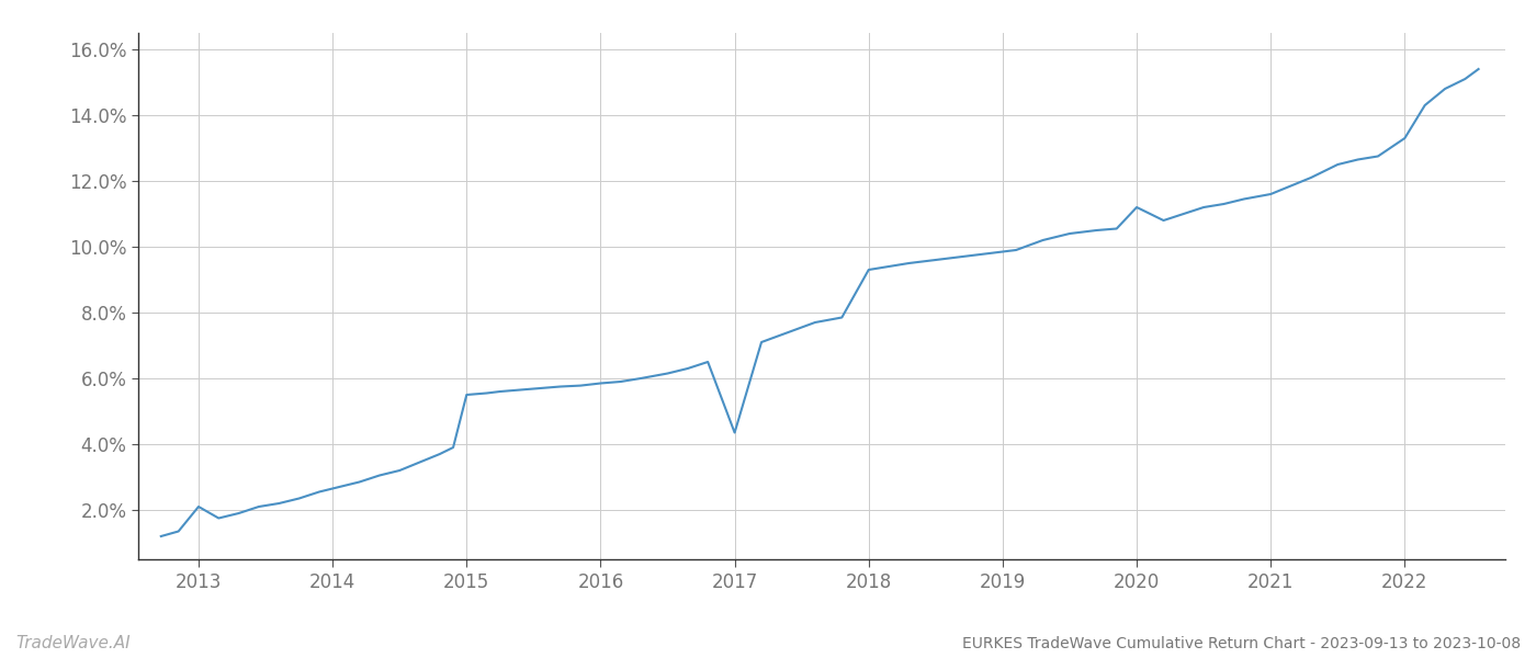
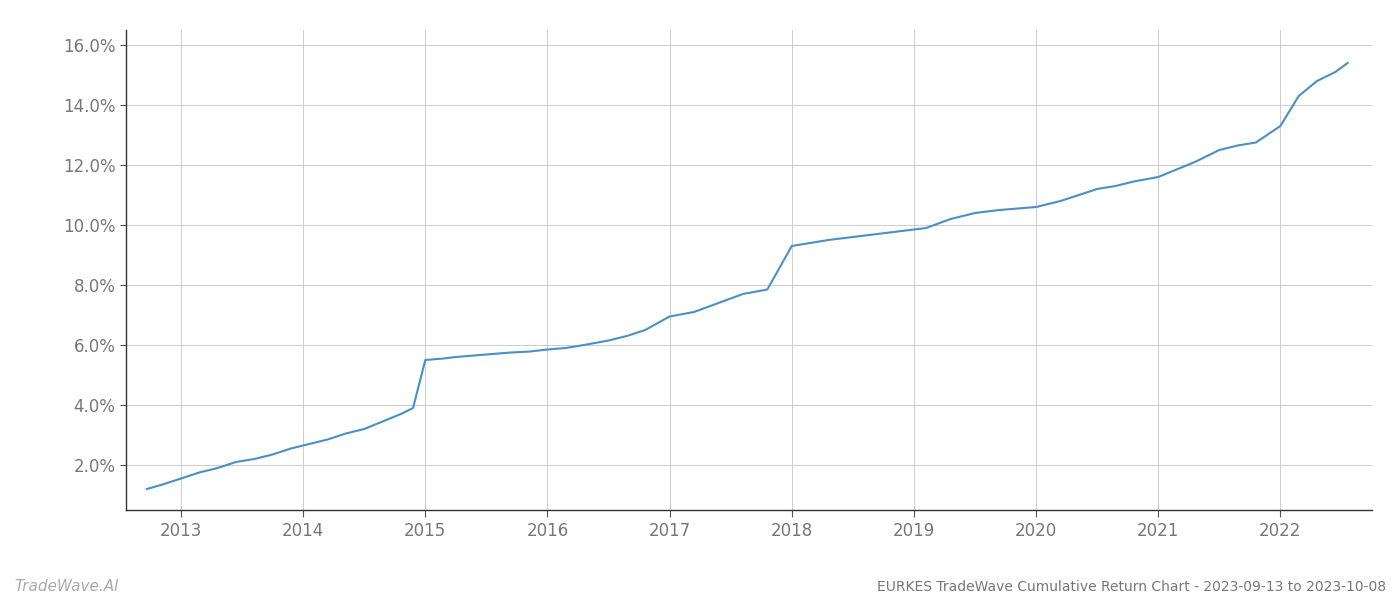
2013: 2.10% -> 1.55%
2017: 4.35% -> 6.95%
2020: 11.20% -> 10.60%
